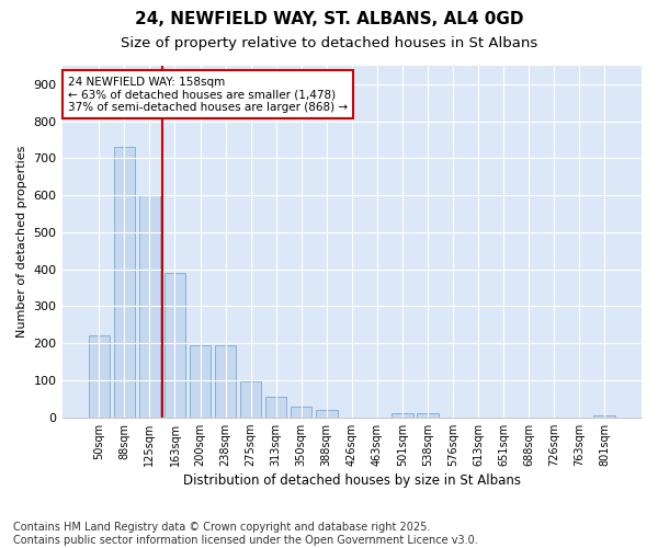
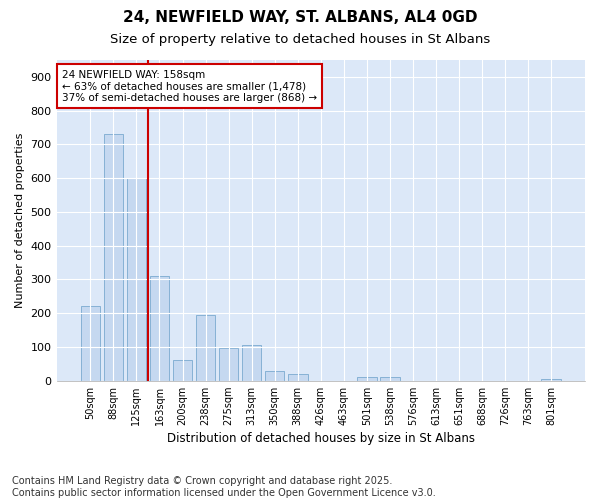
163sqm: 390 -> 310
200sqm: 195 -> 60
313sqm: 55 -> 105
